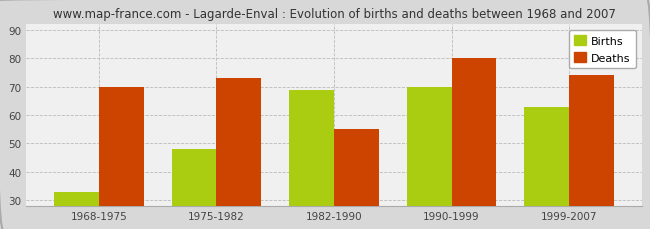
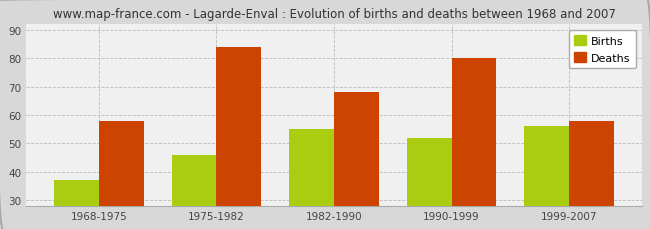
Births/1968-1975: 33 -> 37
Deaths/1968-1975: 70 -> 58
Births/1975-1982: 48 -> 46
Deaths/1975-1982: 73 -> 84
Births/1982-1990: 69 -> 55
Deaths/1982-1990: 55 -> 68
Births/1990-1999: 70 -> 52
Births/1999-2007: 63 -> 56
Deaths/1999-2007: 74 -> 58
